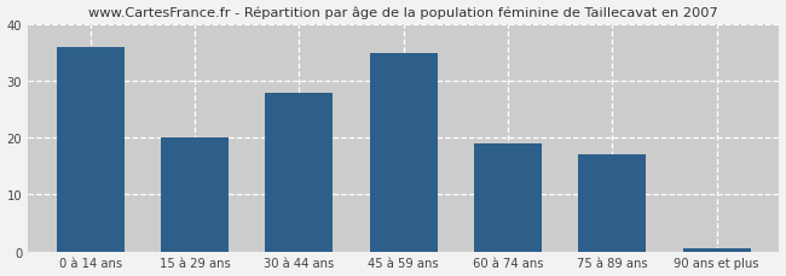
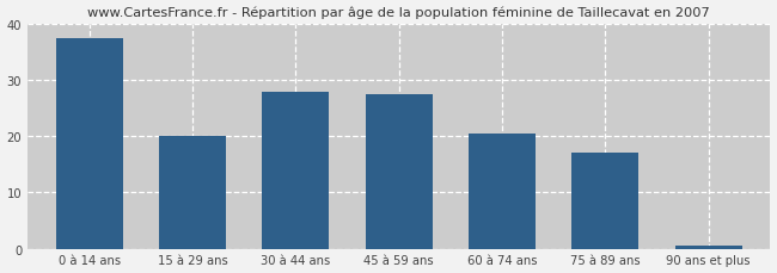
0 à 14 ans: 36.0 -> 37.5
45 à 59 ans: 35.0 -> 27.5
60 à 74 ans: 19.0 -> 20.5
